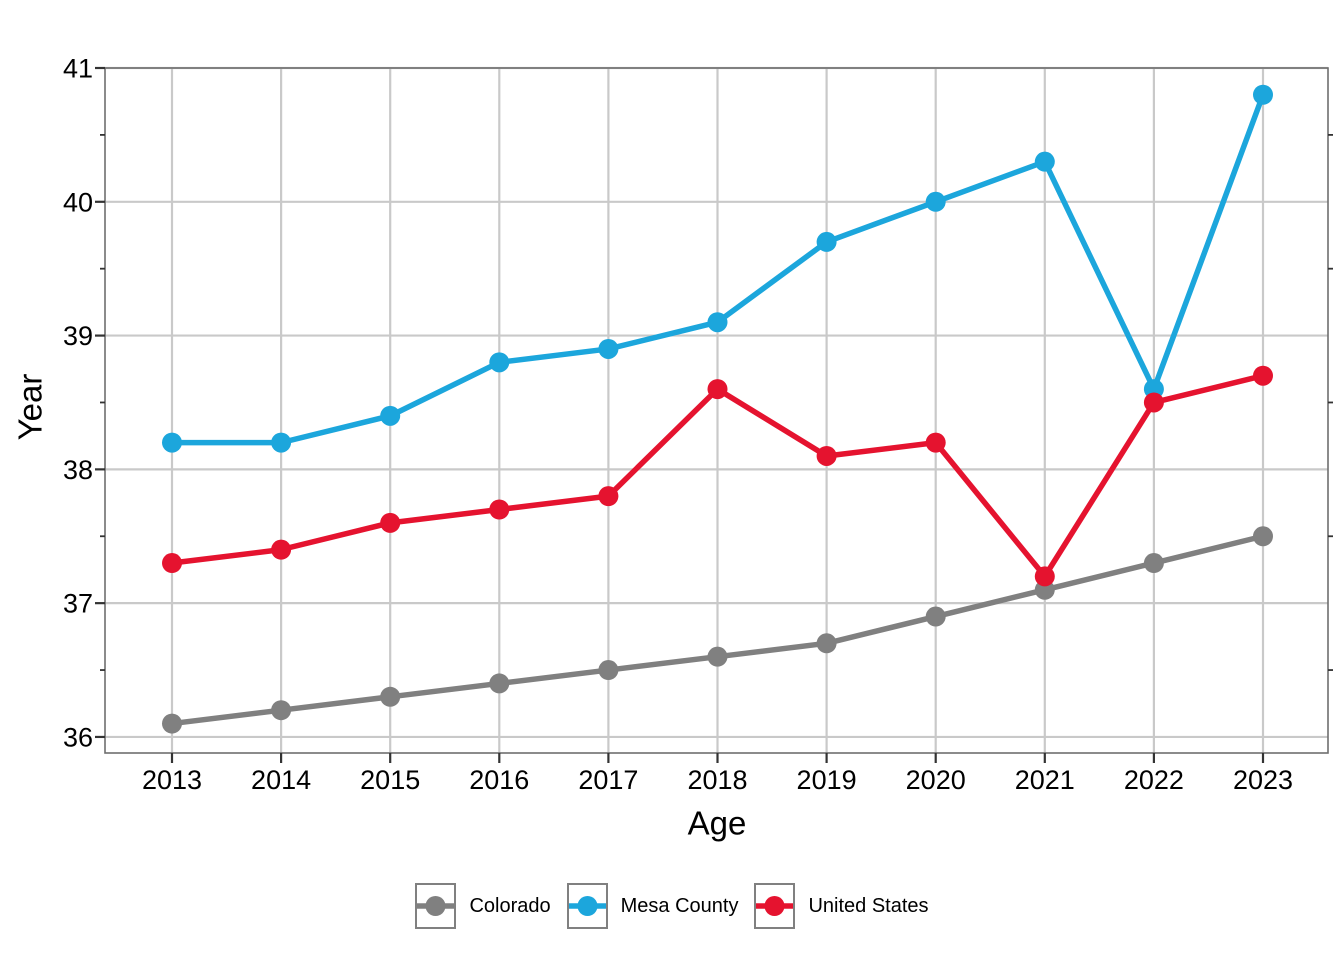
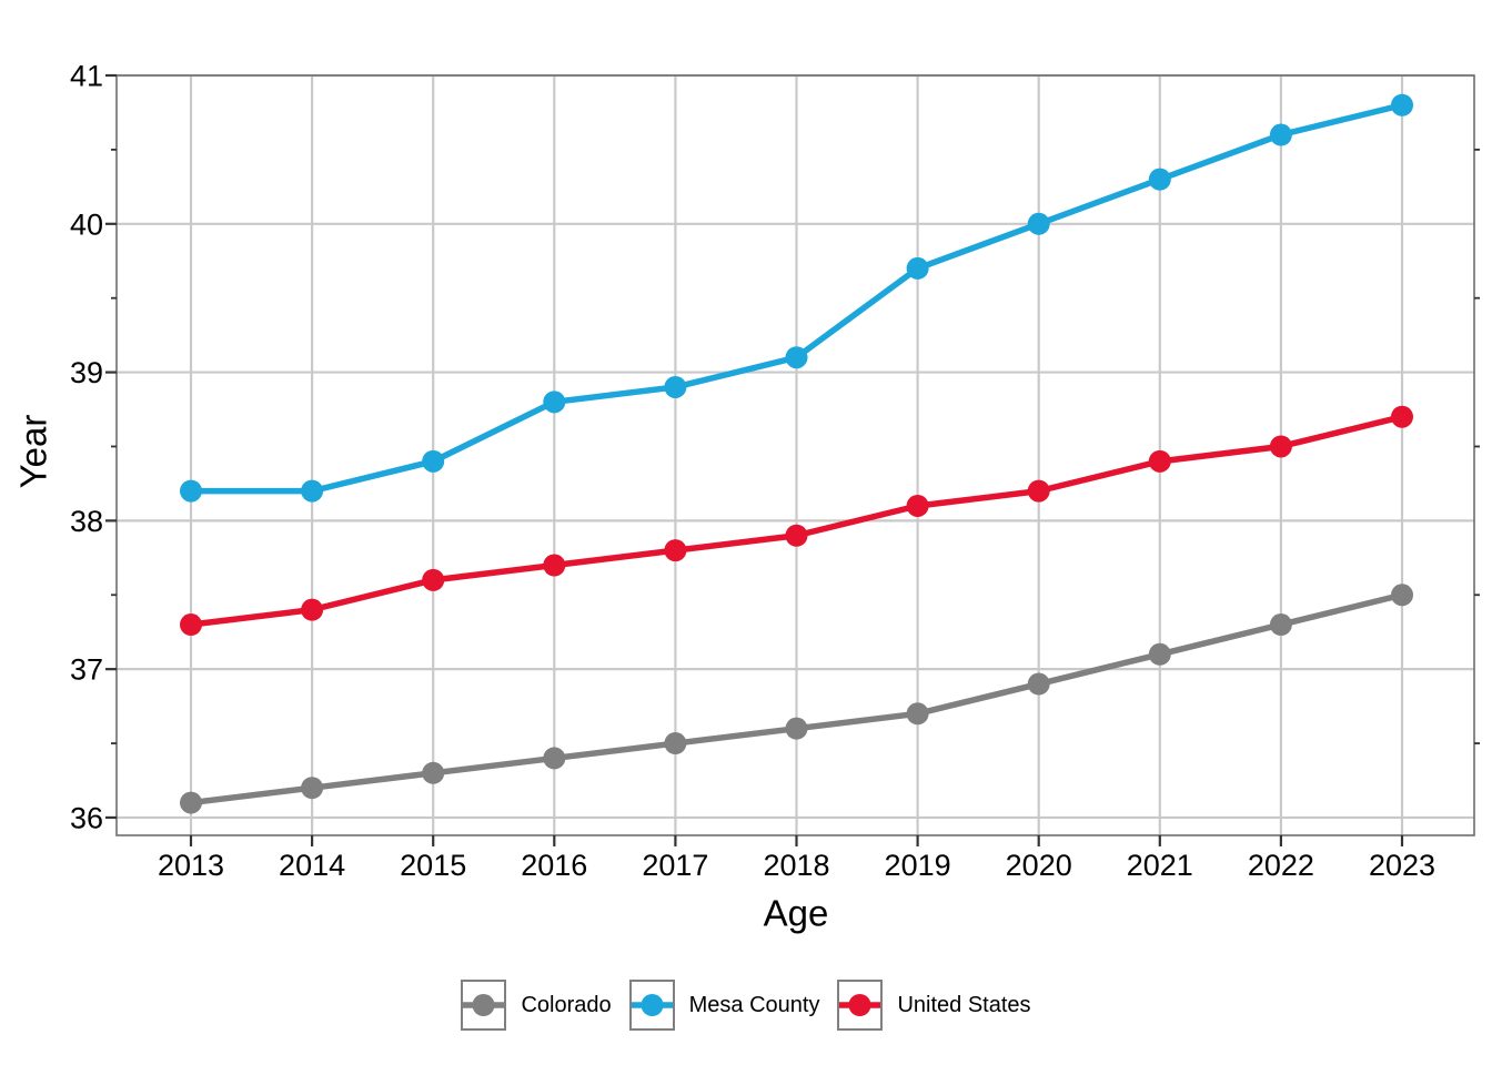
United States/2018: 38.6 -> 37.9
United States/2021: 37.2 -> 38.4
Mesa County/2022: 38.6 -> 40.6
